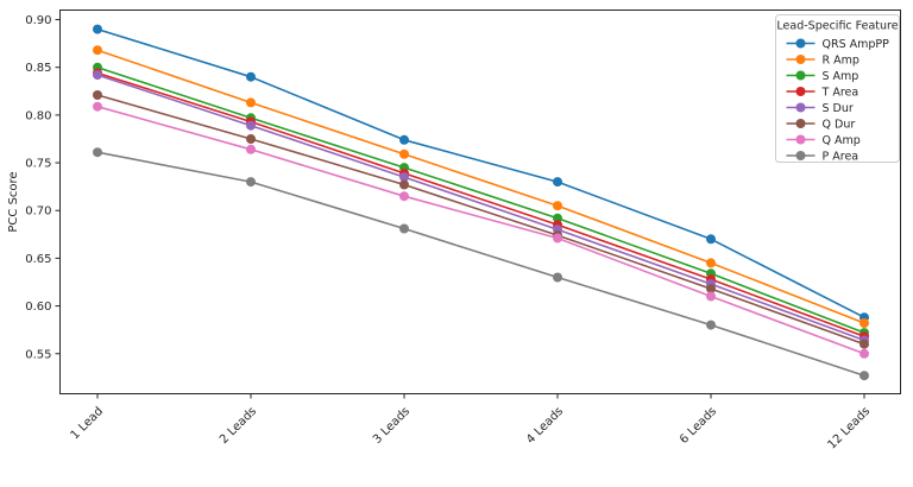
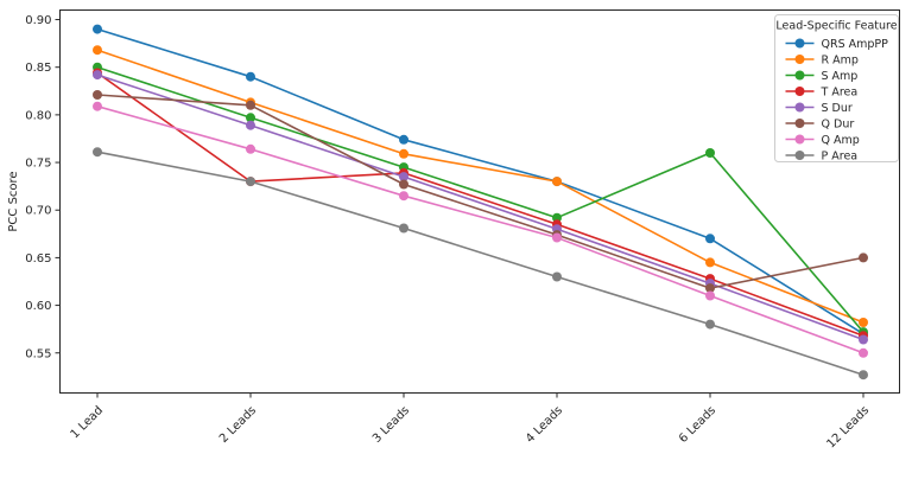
T Area/2 Leads: 0.79 -> 0.73
Q Dur/2 Leads: 0.78 -> 0.81
R Amp/4 Leads: 0.70 -> 0.73
S Amp/6 Leads: 0.63 -> 0.76
QRS AmpPP/12 Leads: 0.59 -> 0.57
Q Dur/12 Leads: 0.56 -> 0.65
